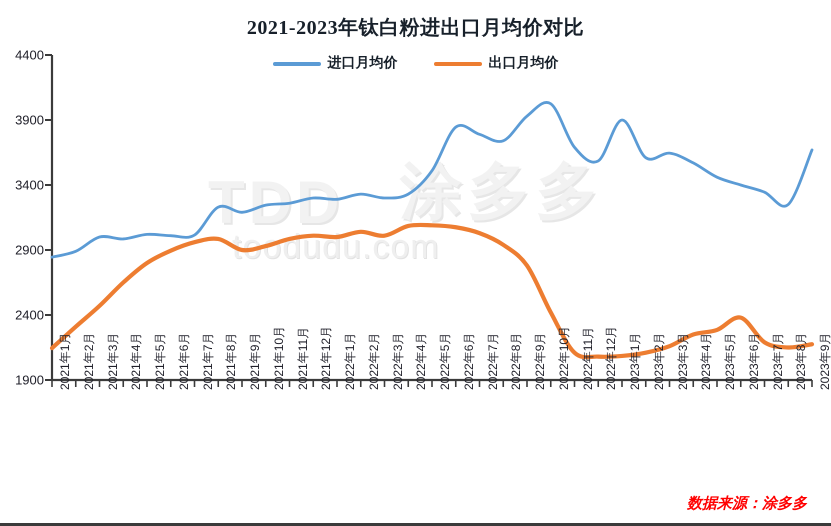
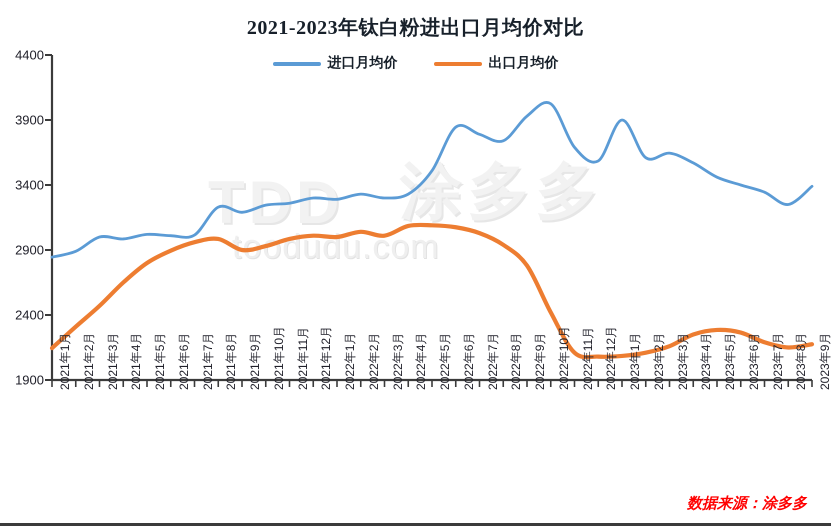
出口月均价/2023年6月: 2380 -> 2260
进口月均价/2023年9月: 3670 -> 3390
